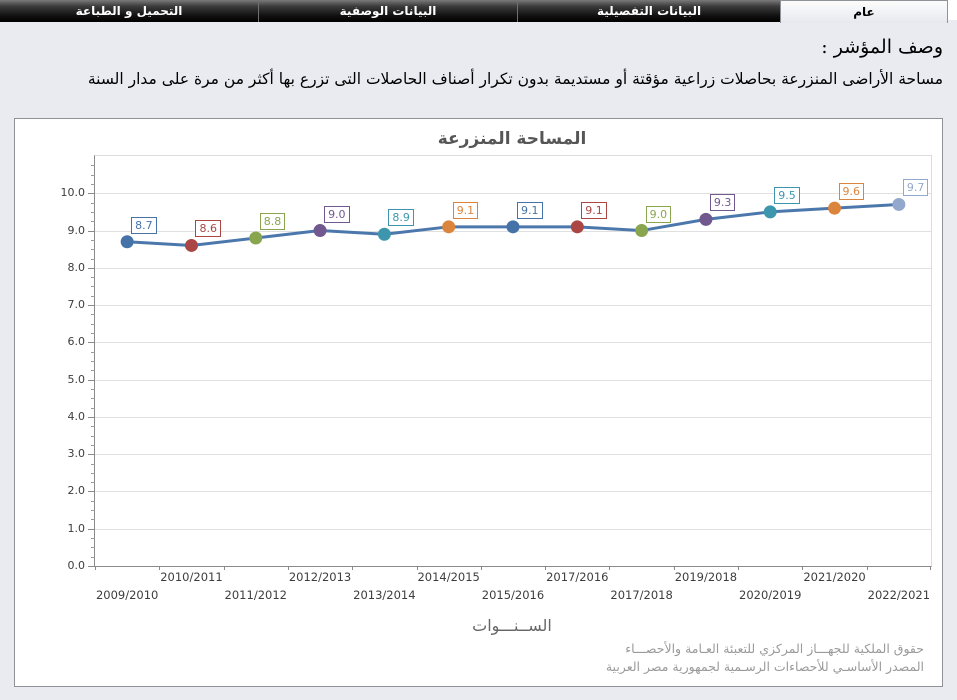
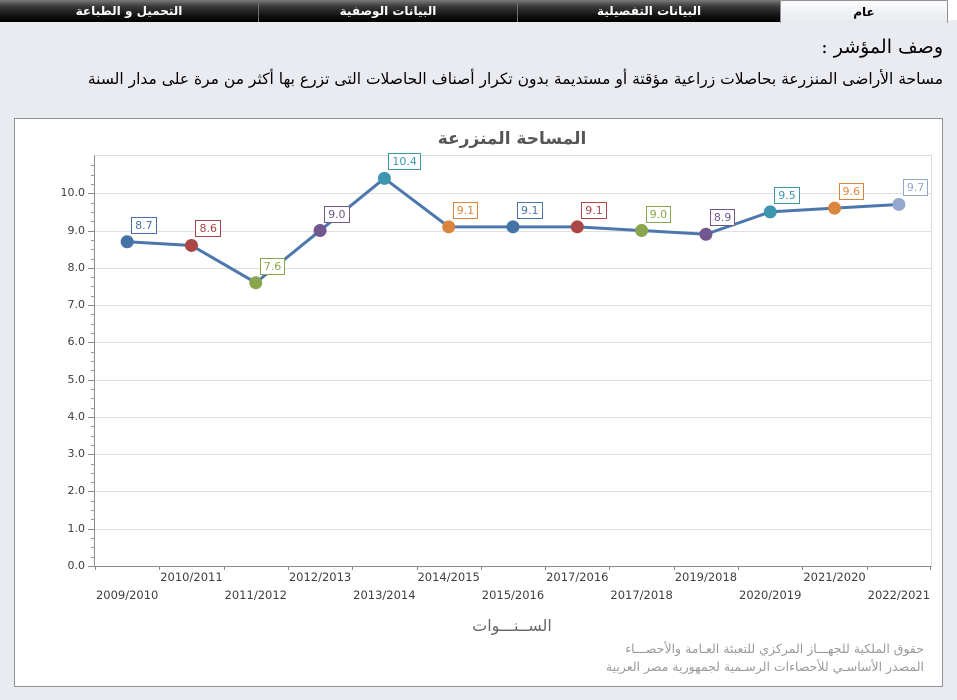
2011/2012: 8.8 -> 7.6
2013/2014: 8.9 -> 10.4
2019/2018: 9.3 -> 8.9
